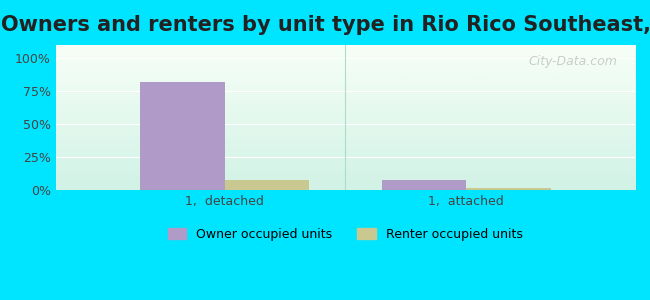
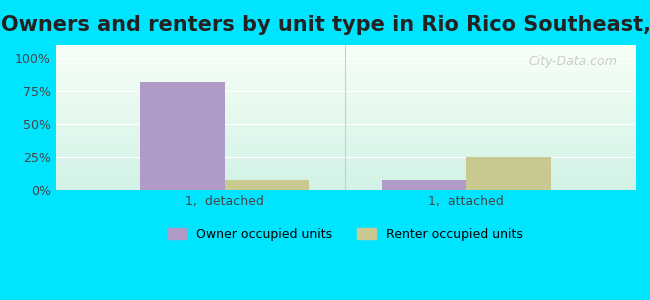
Renter occupied units/1, attached: 2% -> 25%
